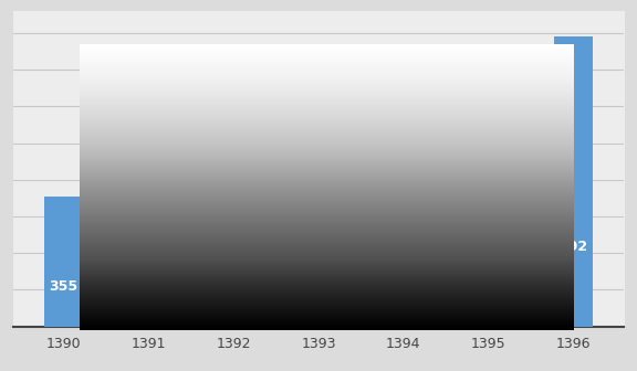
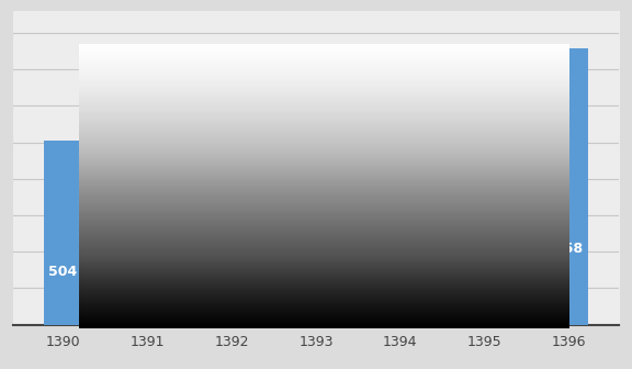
1390: 355 -> 504
1396: 792 -> 758
